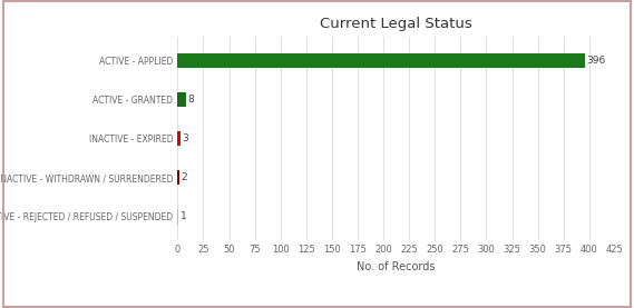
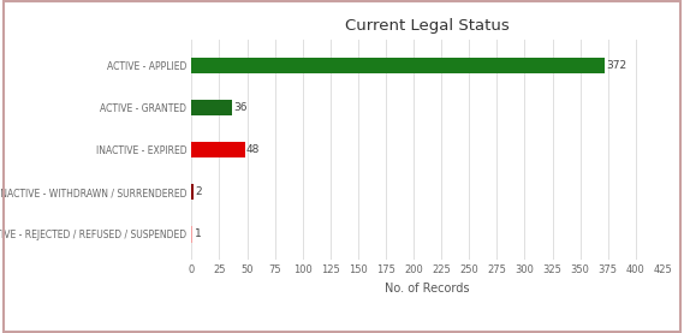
ACTIVE - APPLIED: 396 -> 372
ACTIVE - GRANTED: 8 -> 36
INACTIVE - EXPIRED: 3 -> 48
